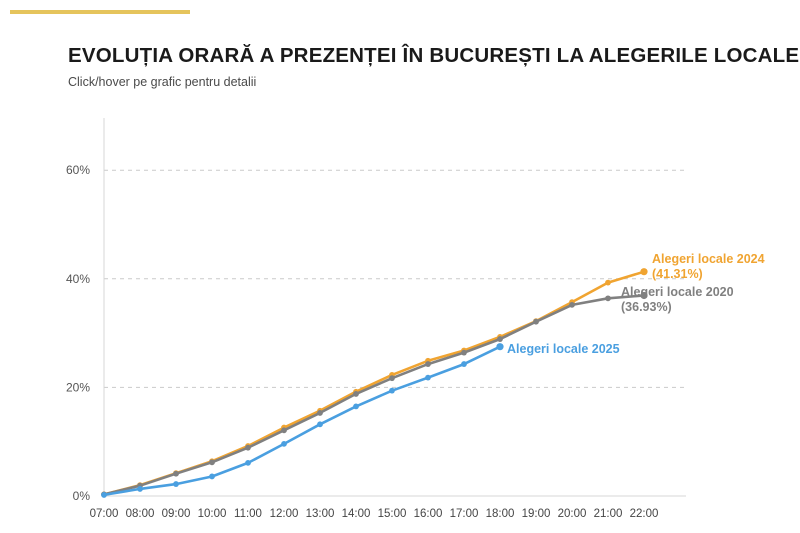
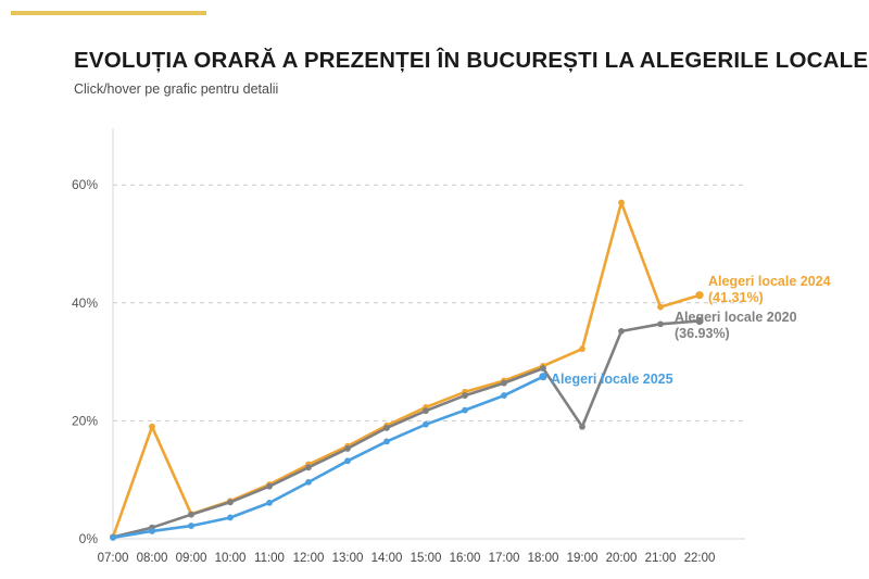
Alegeri locale 2024/08:00: 2% -> 19%
Alegeri locale 2020/19:00: 32% -> 19%
Alegeri locale 2024/20:00: 36% -> 57%
